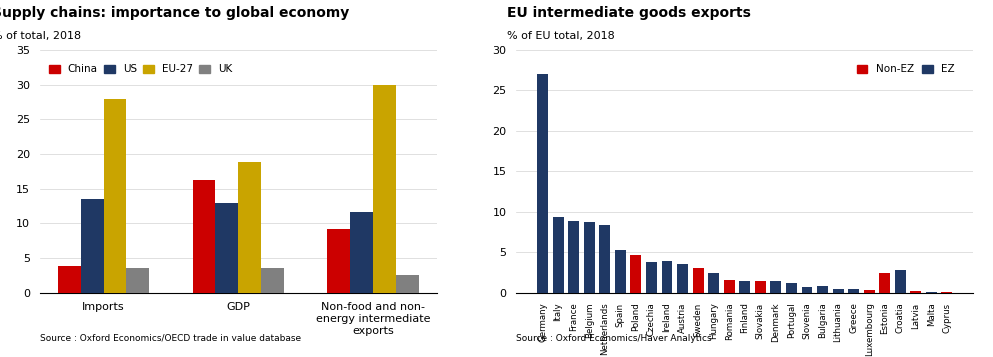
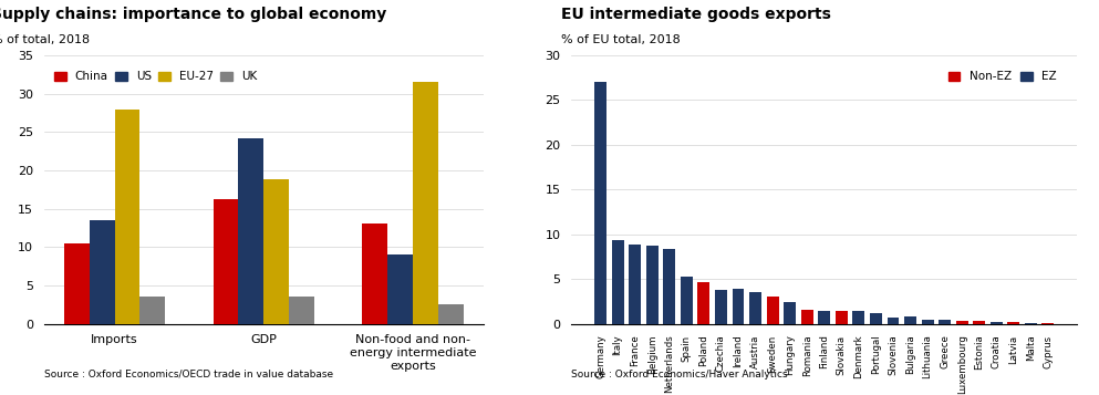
China/Imports: 3.8 -> 10.5
US/GDP: 13.0 -> 24.2
China/Non-food and non- energy intermediate exports: 9.2 -> 13.1
US/Non-food and non- energy intermediate exports: 11.6 -> 9.0
EU-27/Non-food and non- energy intermediate exports: 30.0 -> 31.5
Estonia: 2.4 -> 0.3
Croatia: 2.8 -> 0.2
